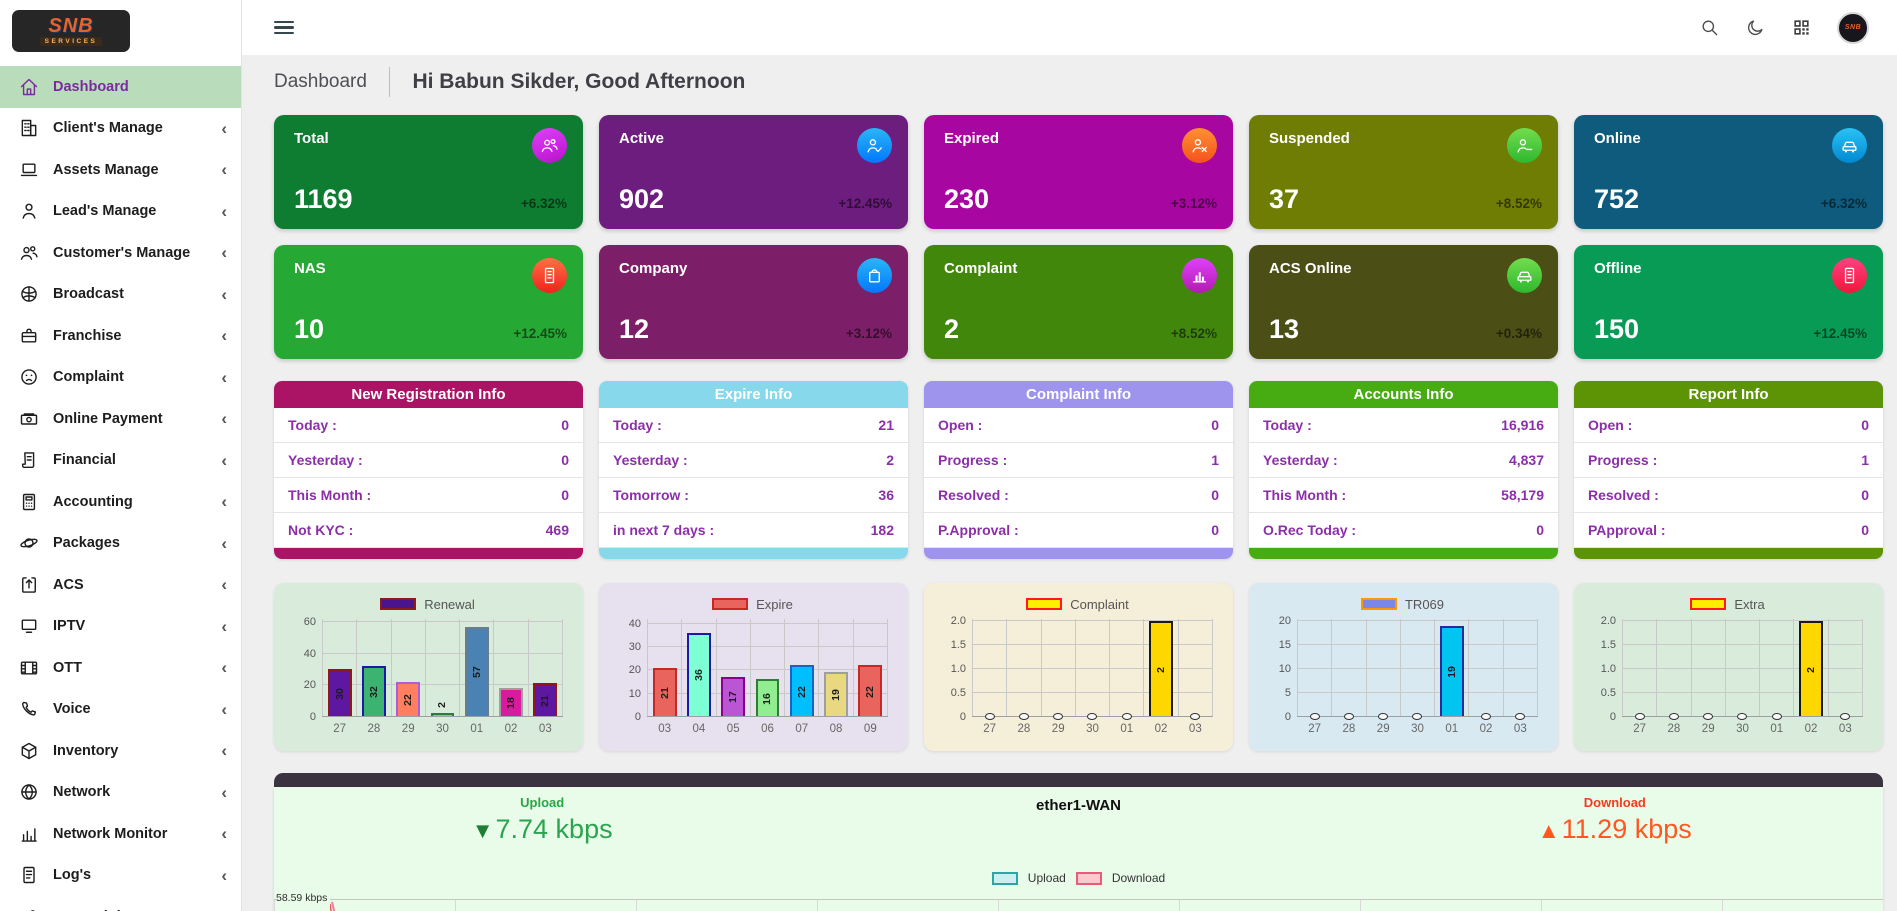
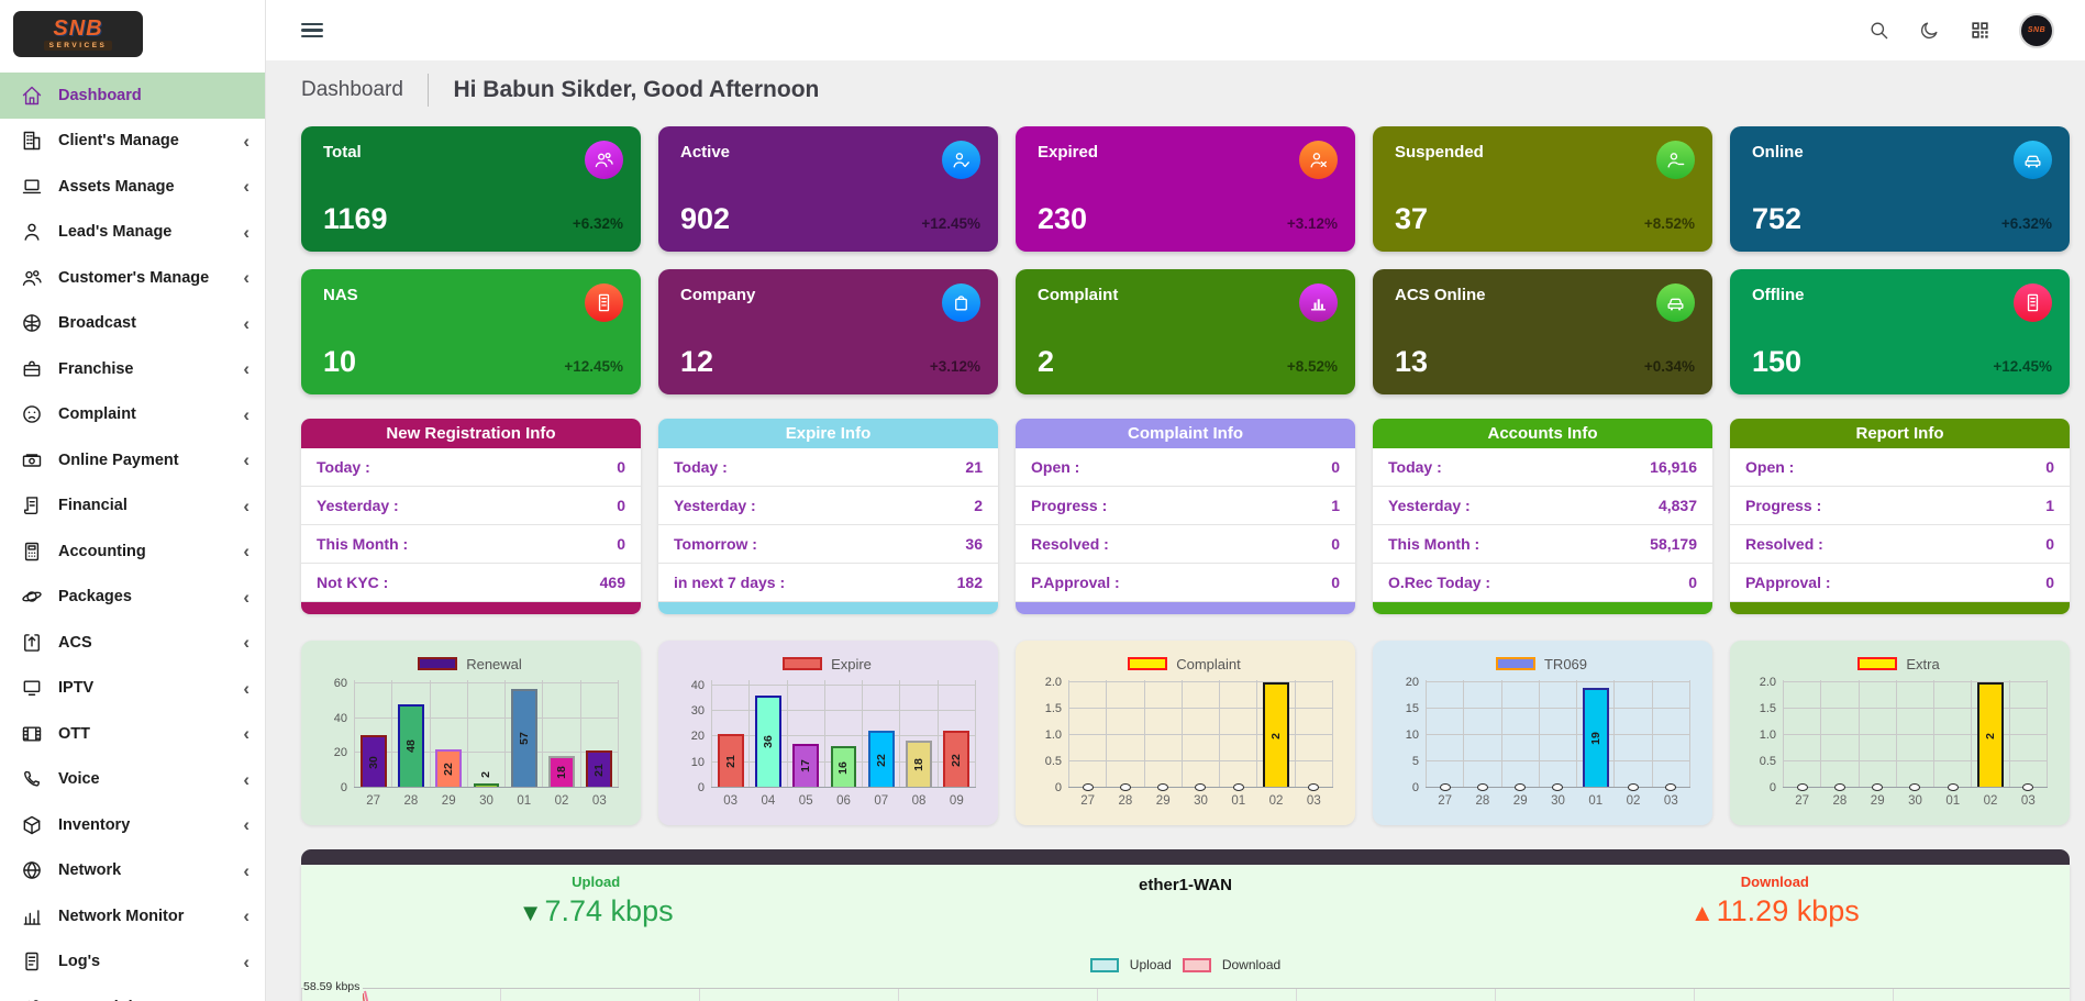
Renewal/28: 32 -> 48
Expire/08: 19 -> 18
